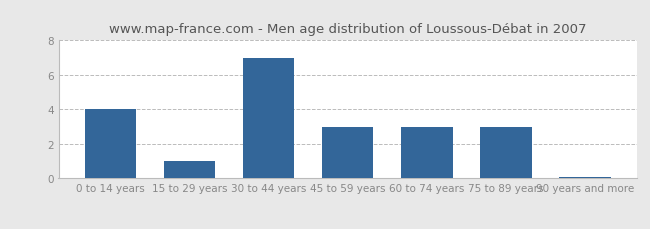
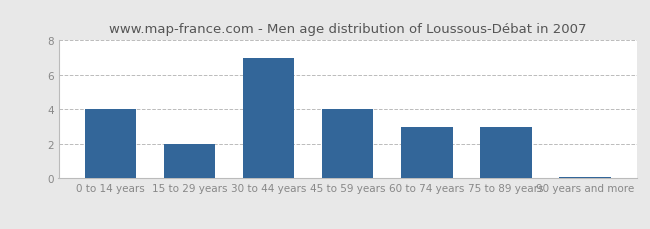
15 to 29 years: 1.0 -> 2.0
45 to 59 years: 3.0 -> 4.0
